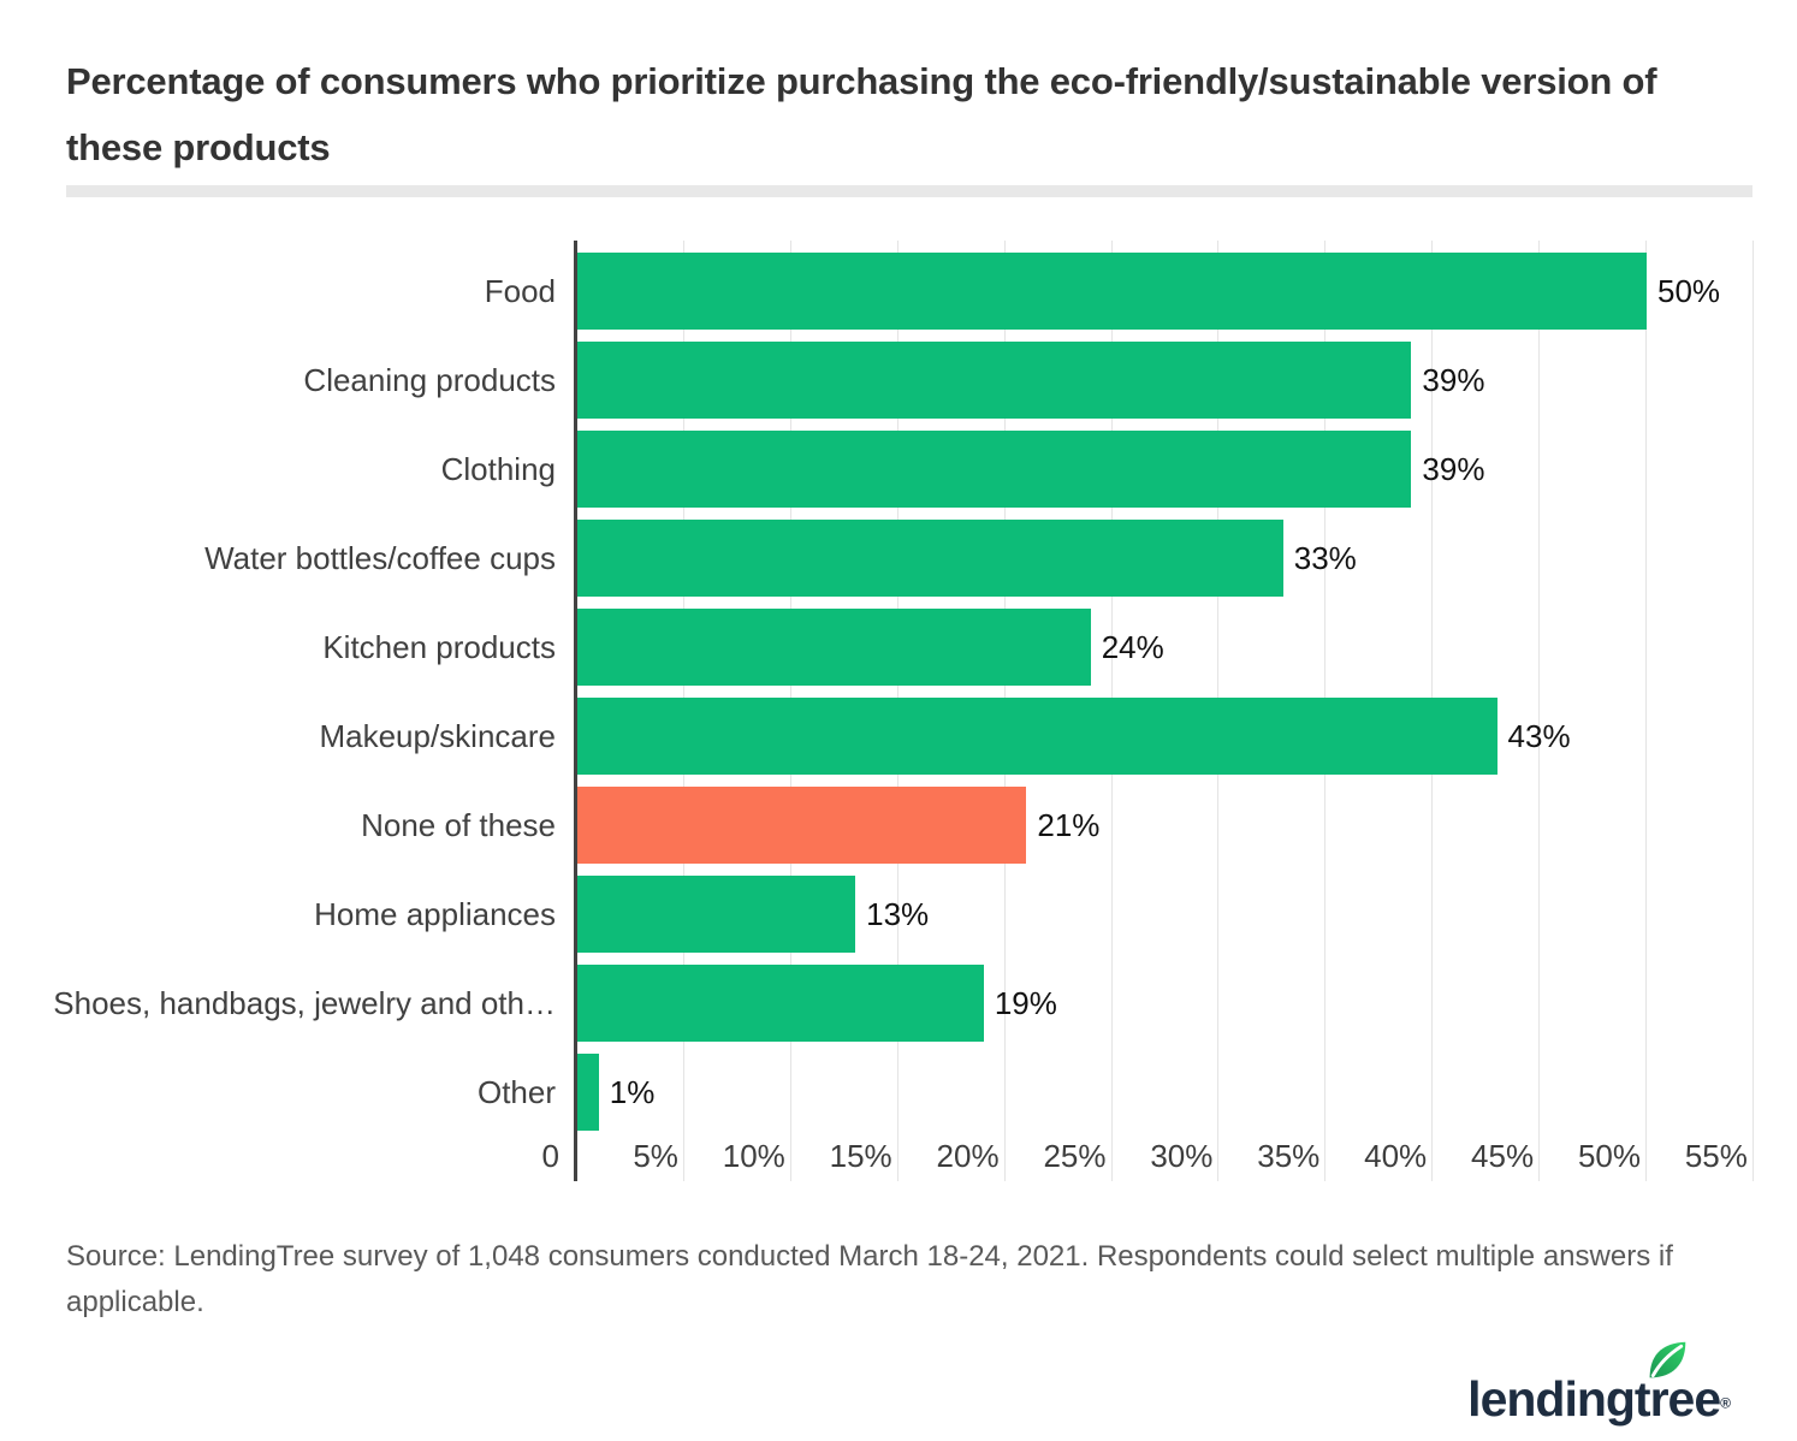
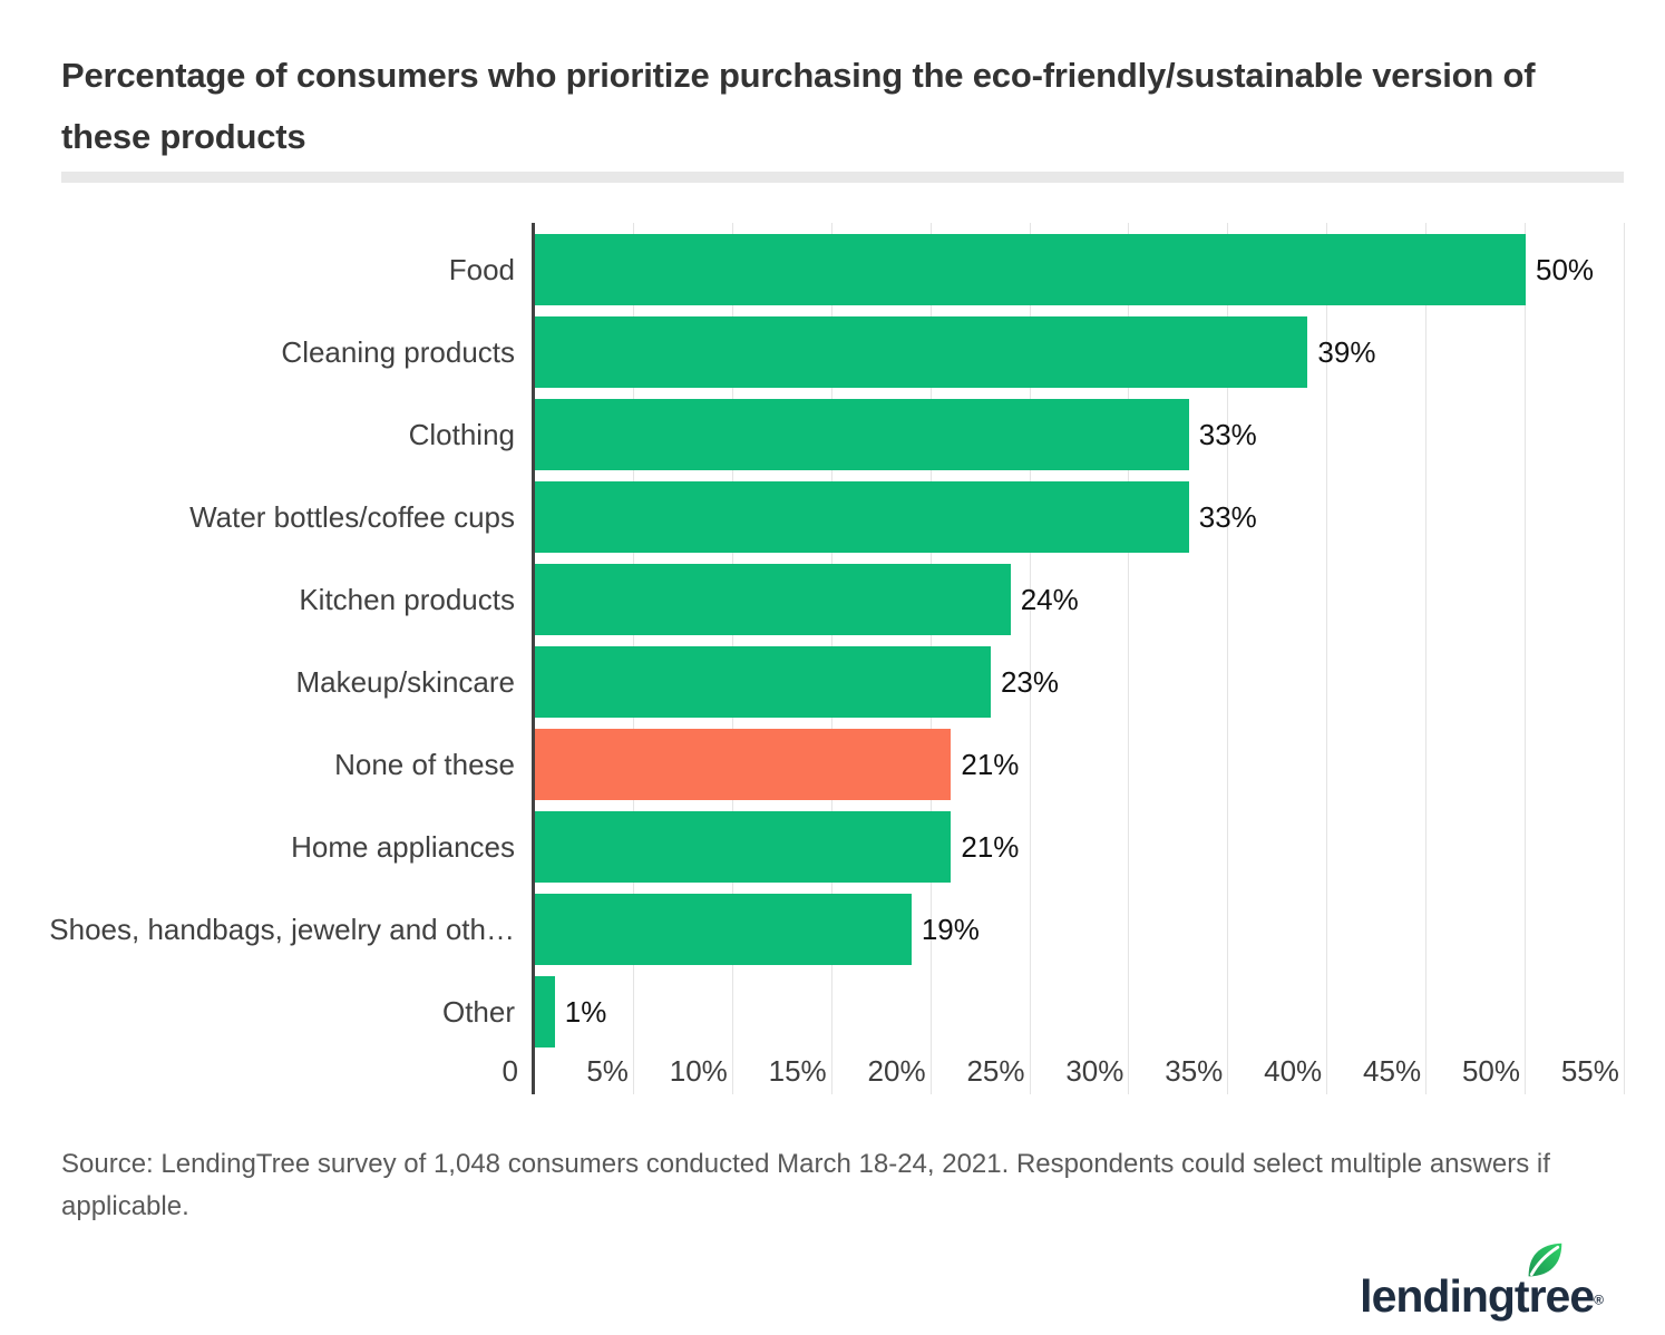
Clothing: 39% -> 33%
Makeup/skincare: 43% -> 23%
Home appliances: 13% -> 21%
